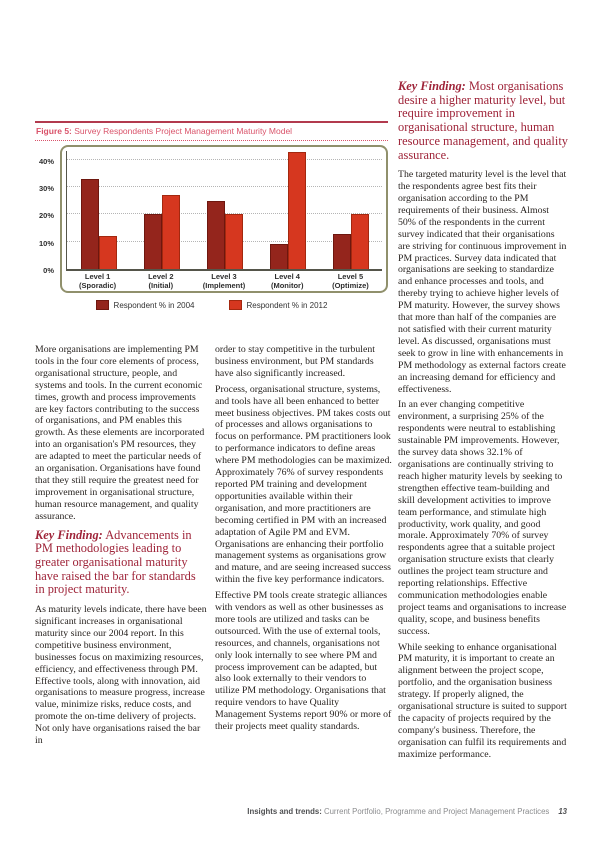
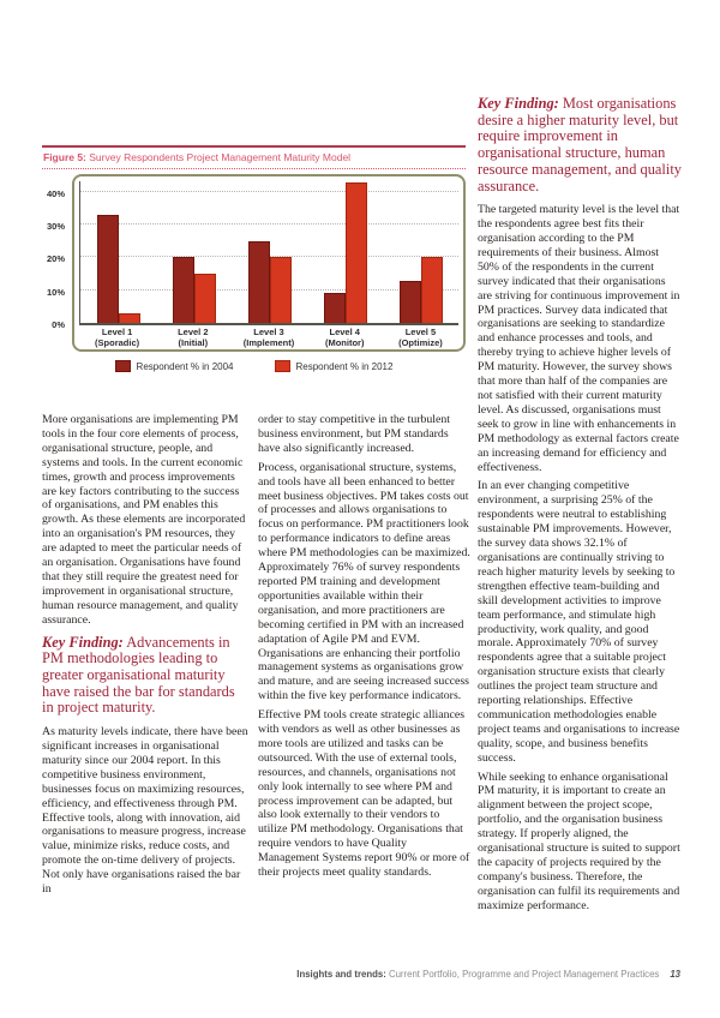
Respondent % in 2012/Level 1: 12% -> 3%
Respondent % in 2012/Level 2: 27% -> 15%
